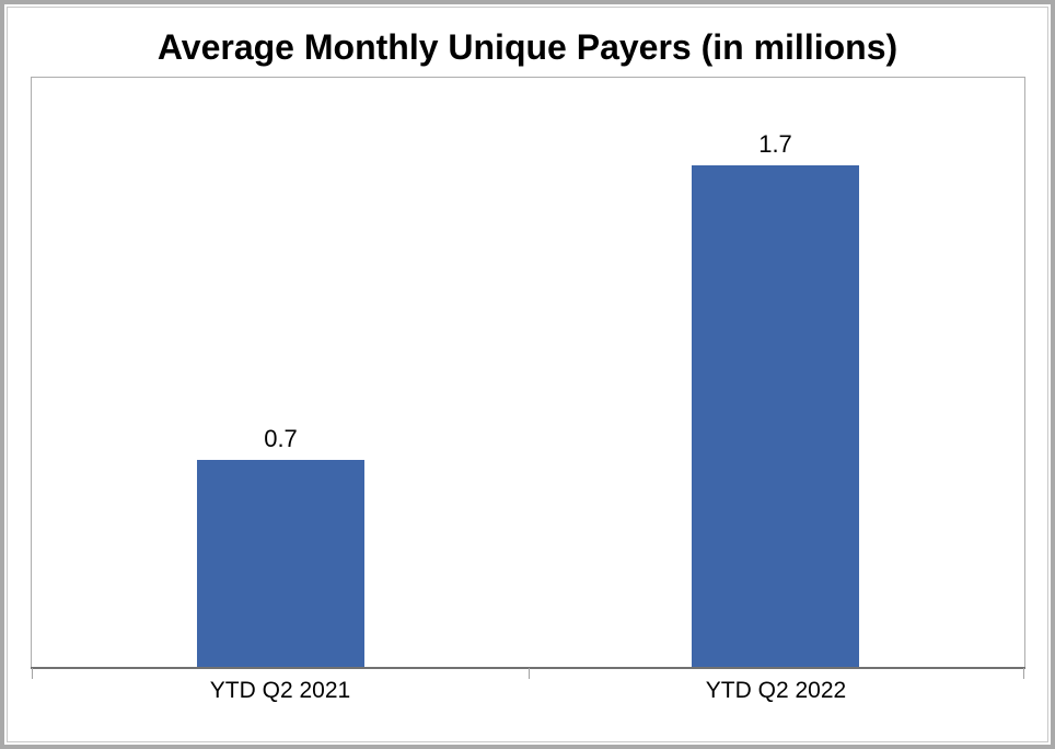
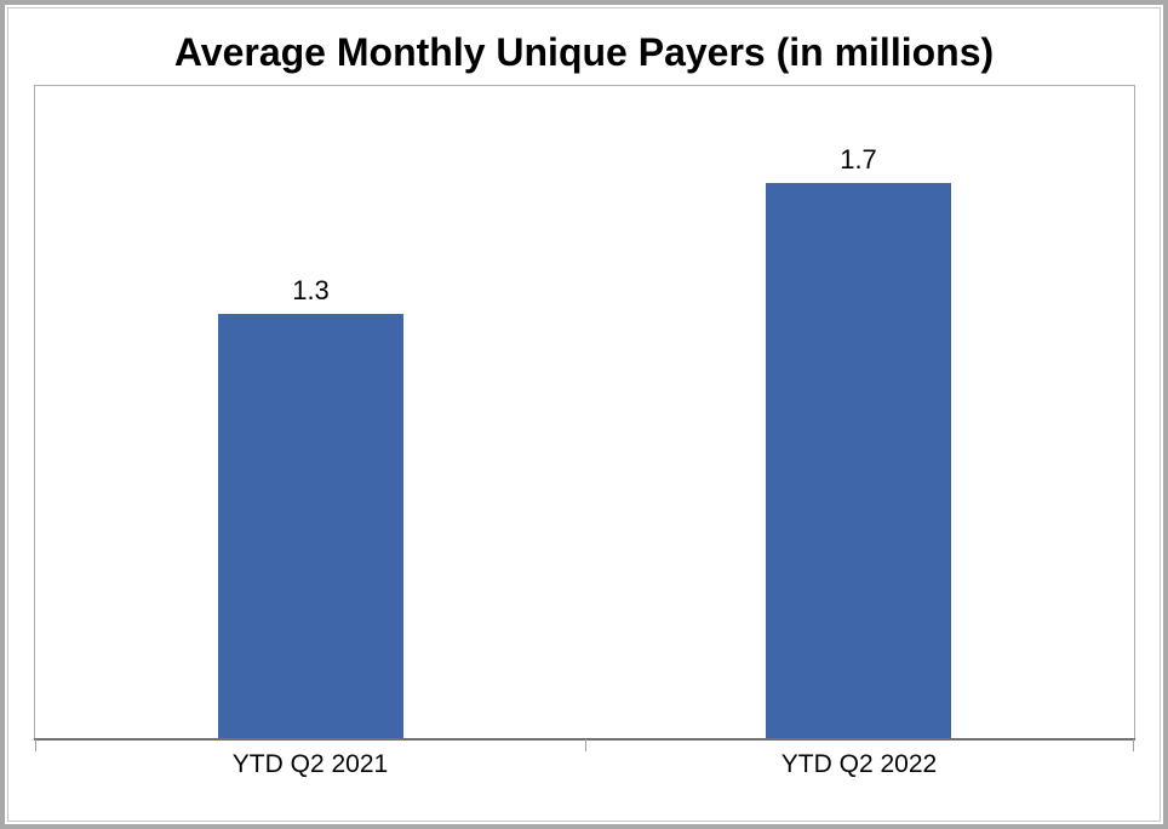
YTD Q2 2021: 0.7 -> 1.3
